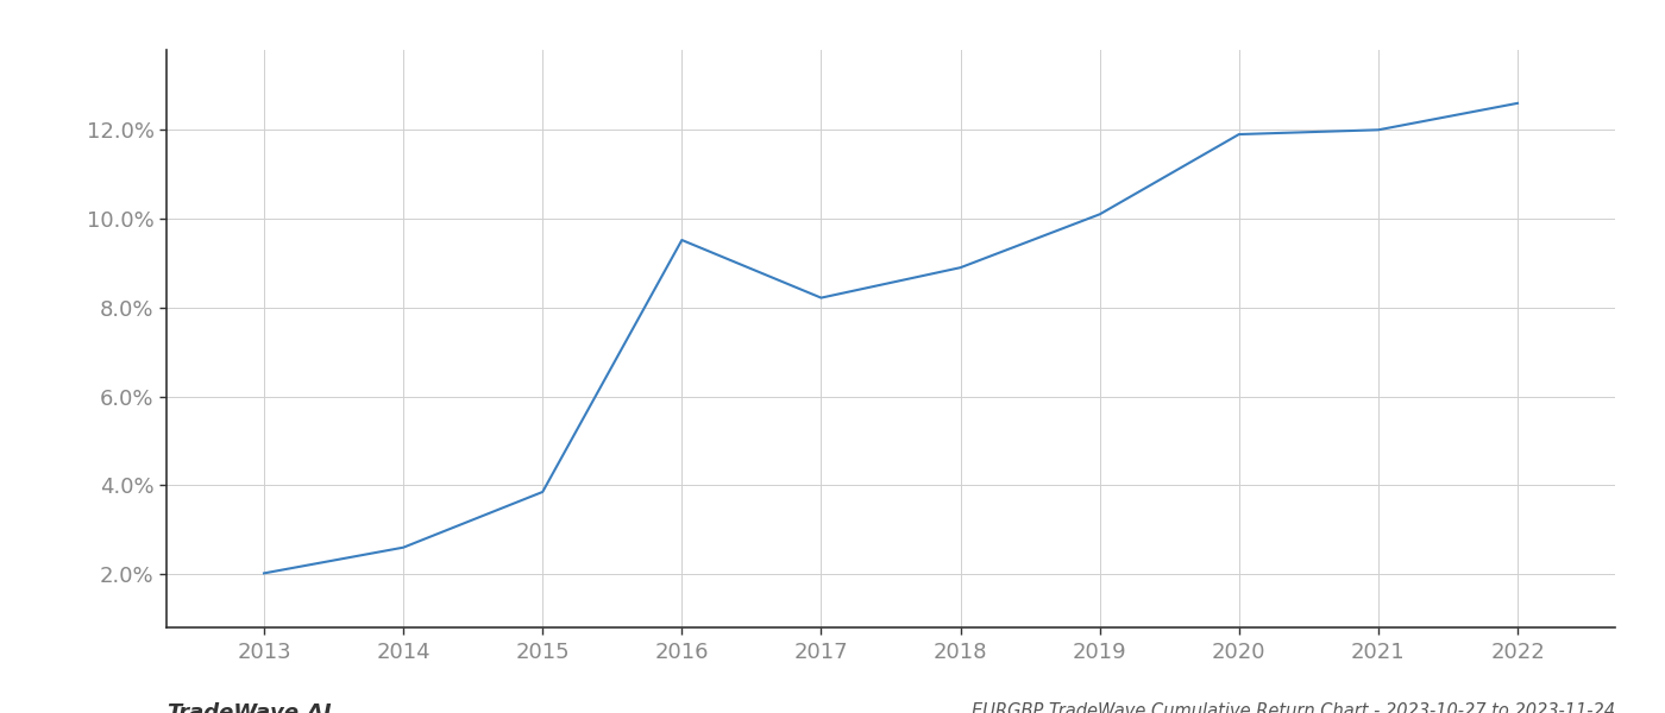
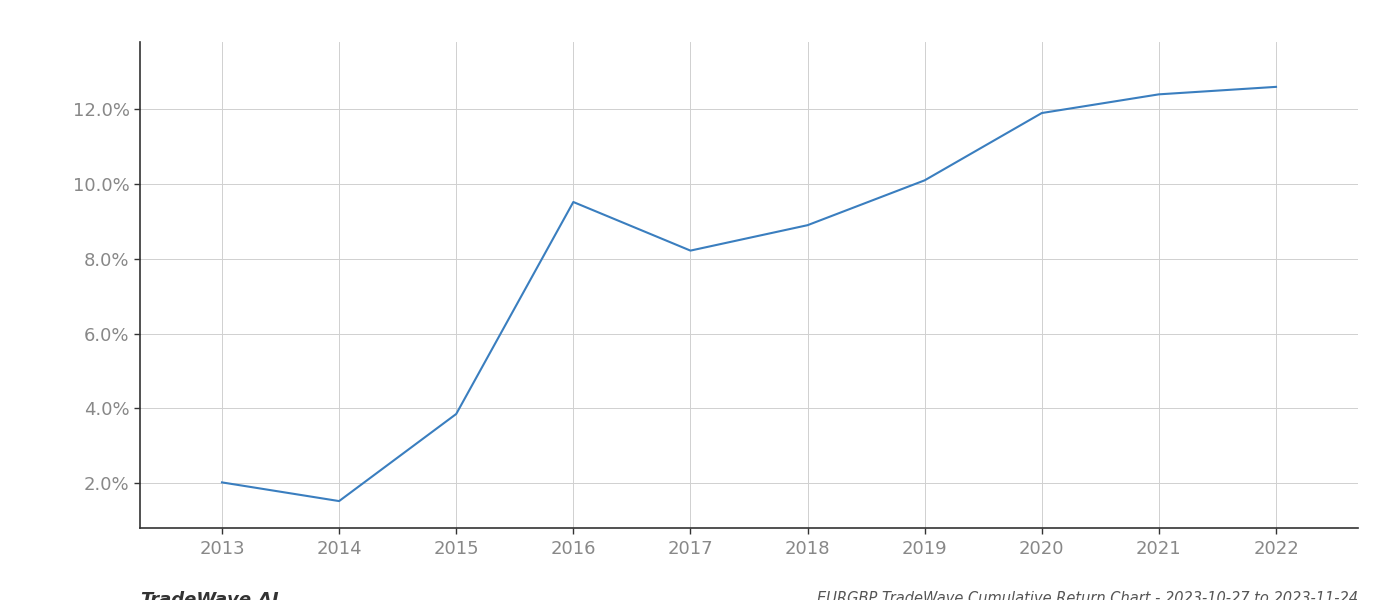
2014: 2.60% -> 1.52%
2021: 12.00% -> 12.40%
